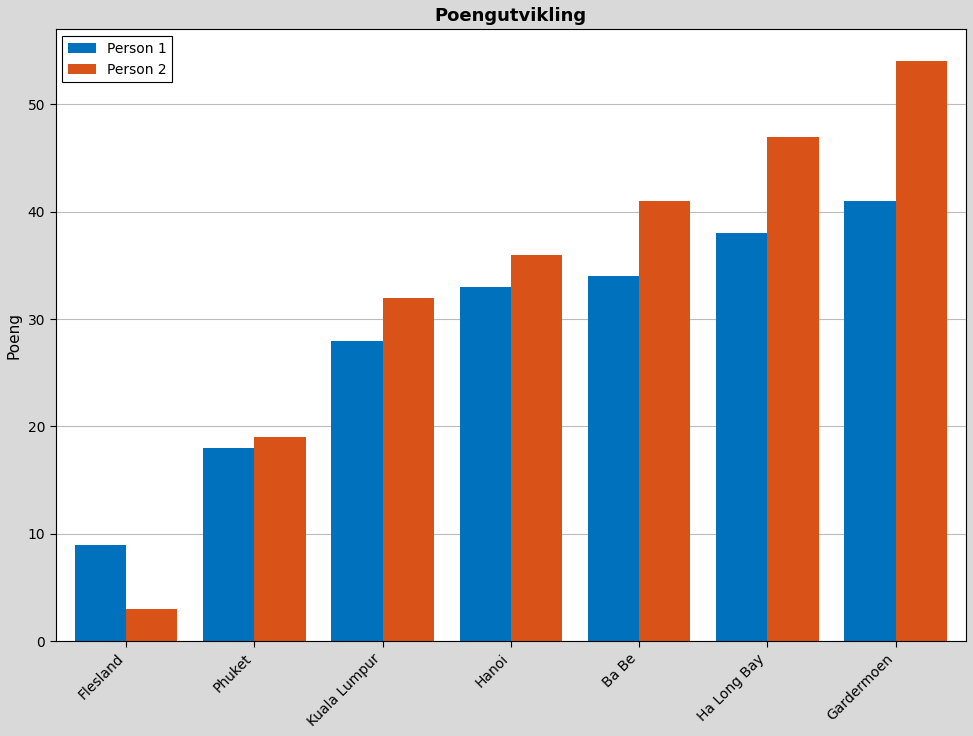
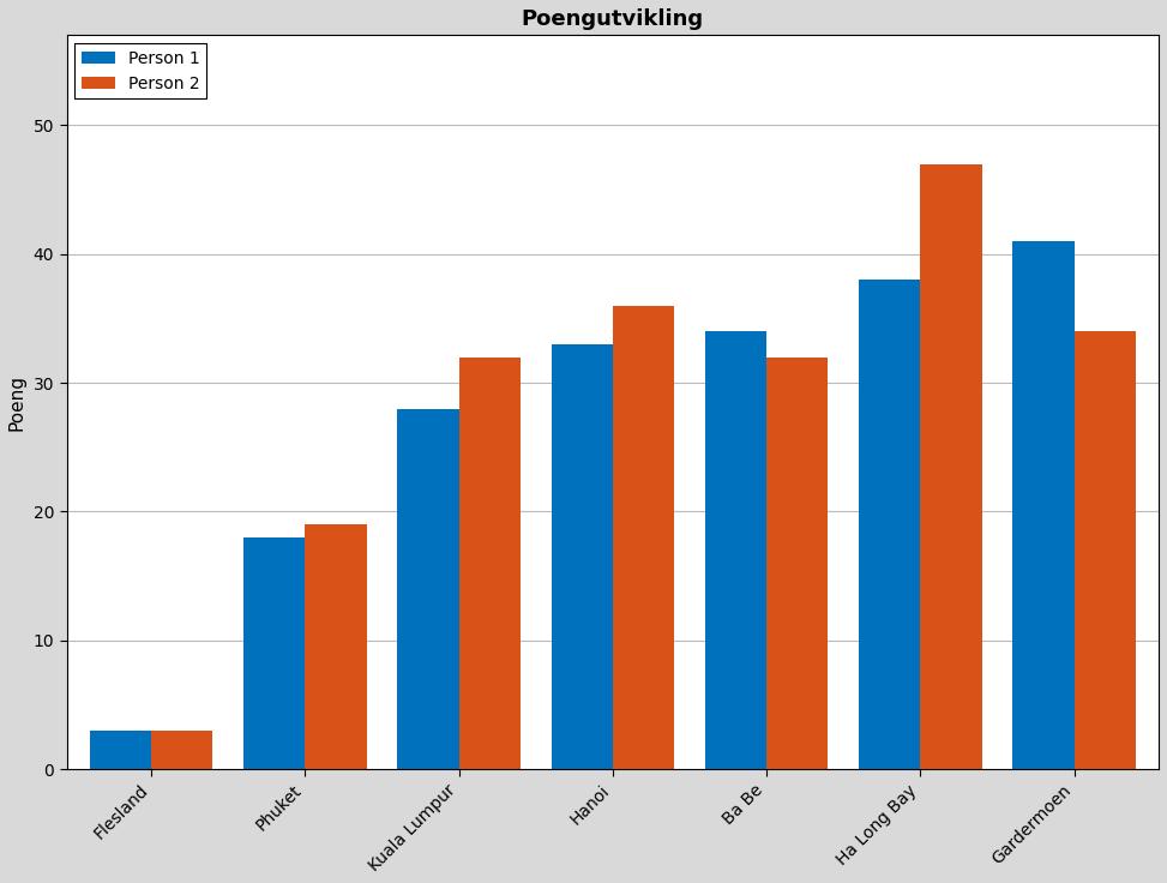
Person 1/Flesland: 9 -> 3
Person 2/Ba Be: 41 -> 32
Person 2/Gardermoen: 54 -> 34
